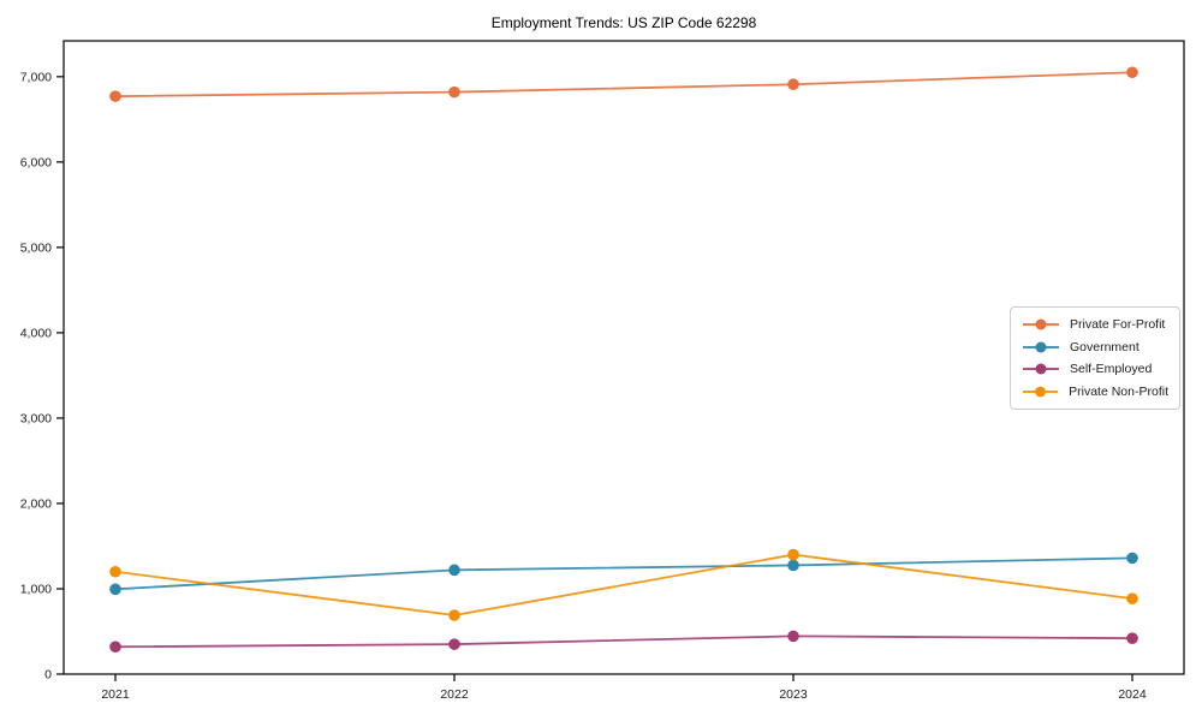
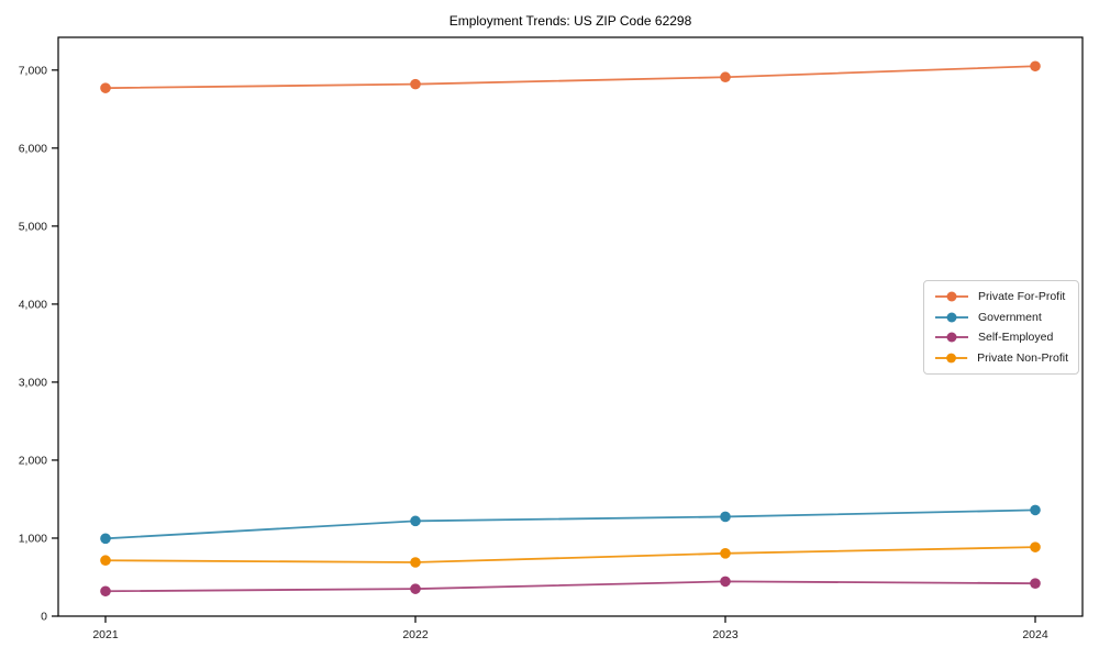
Private Non-Profit/2021: 1200 -> 700
Private Non-Profit/2023: 1400 -> 800
